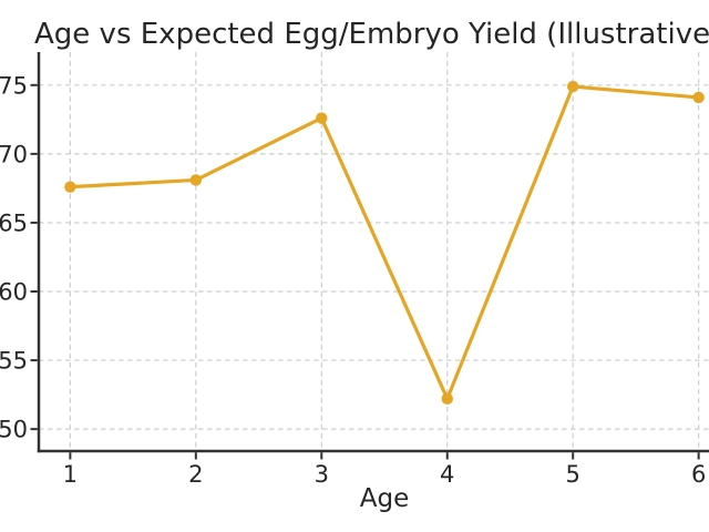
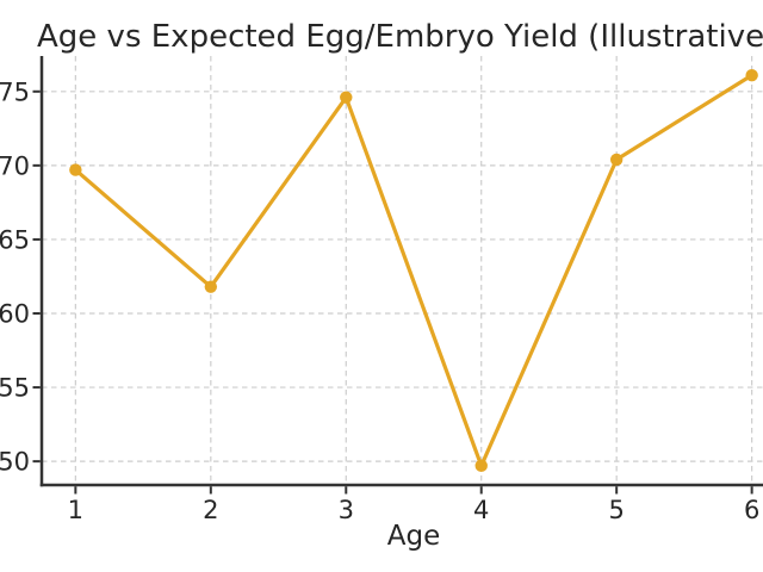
1: 67.6 -> 69.7
2: 68.1 -> 61.8
3: 72.6 -> 74.6
4: 52.2 -> 49.7
5: 74.9 -> 70.4
6: 74.1 -> 76.1
